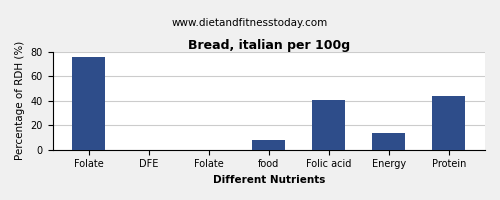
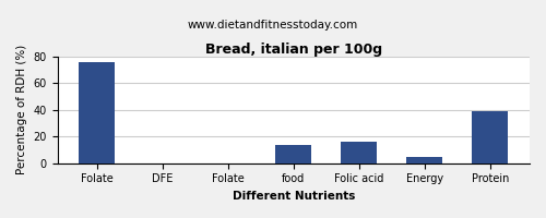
food: 8 -> 14
Folic acid: 41 -> 16
Energy: 14 -> 5
Protein: 44 -> 39
